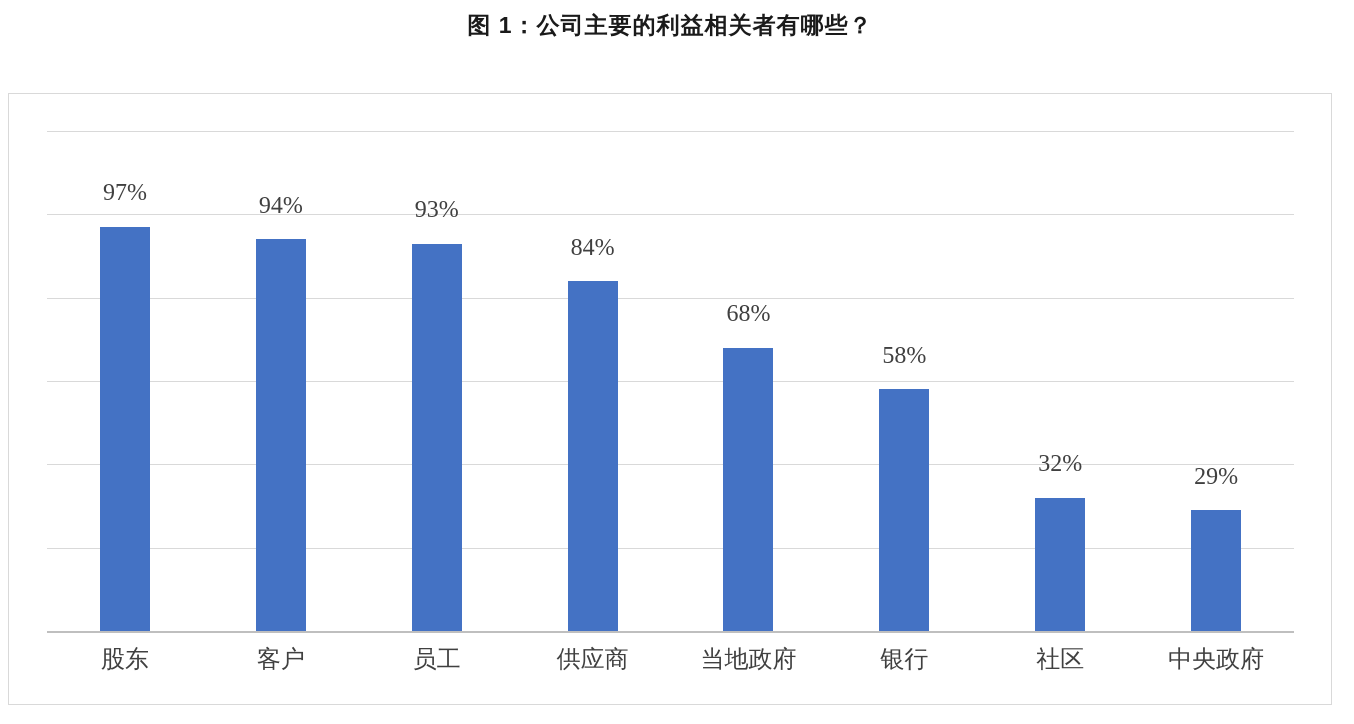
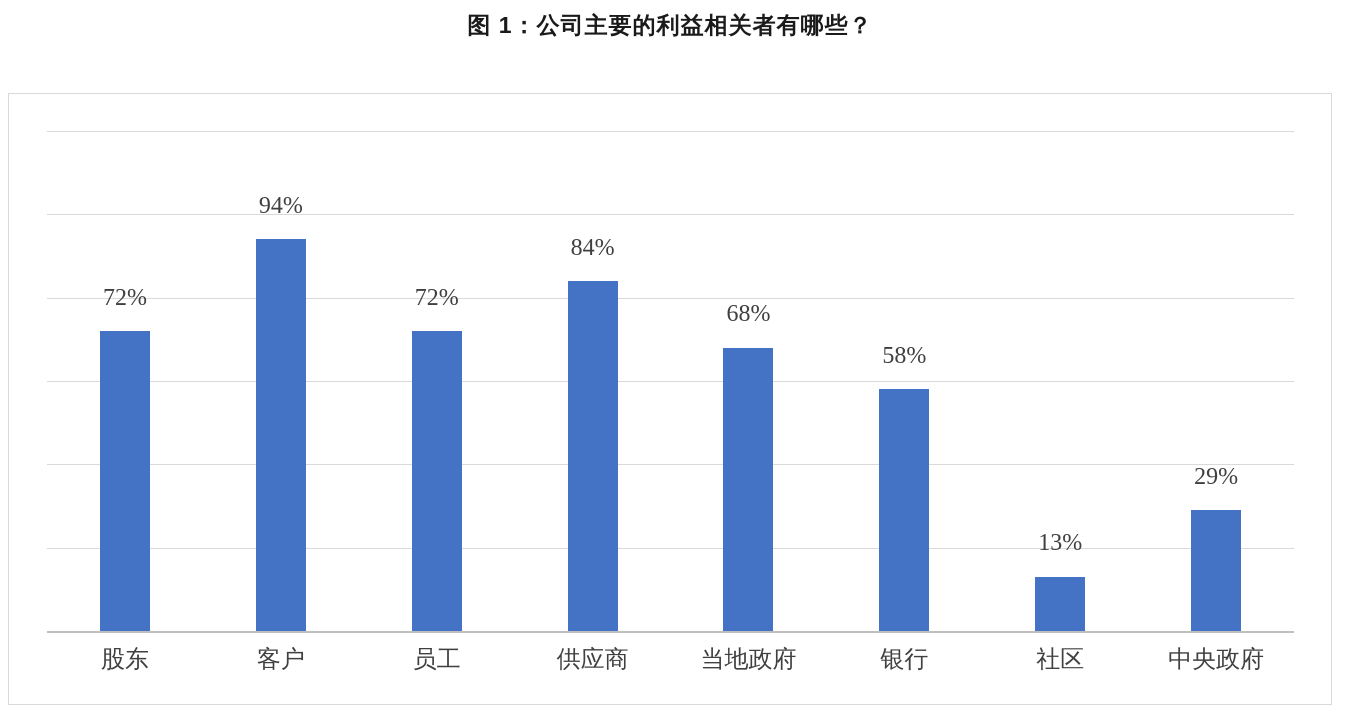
股东: 97% -> 72%
员工: 93% -> 72%
社区: 32% -> 13%
